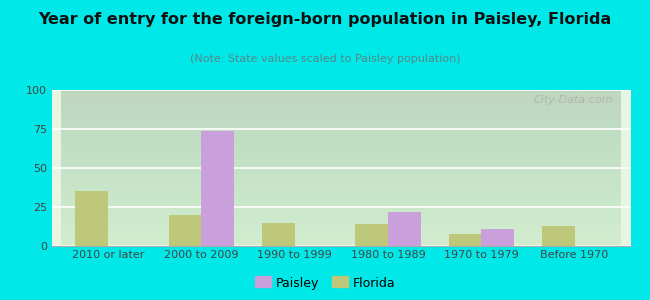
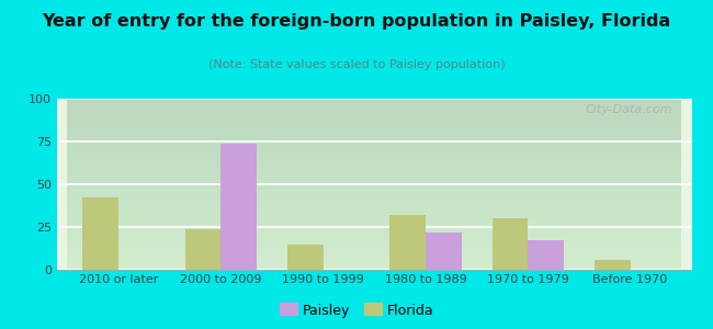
Florida/2010 or later: 35 -> 42
Florida/2000 to 2009: 20 -> 24
Florida/1980 to 1989: 14 -> 32
Florida/1970 to 1979: 8 -> 30
Paisley/1970 to 1979: 11 -> 17
Florida/Before 1970: 13 -> 6
